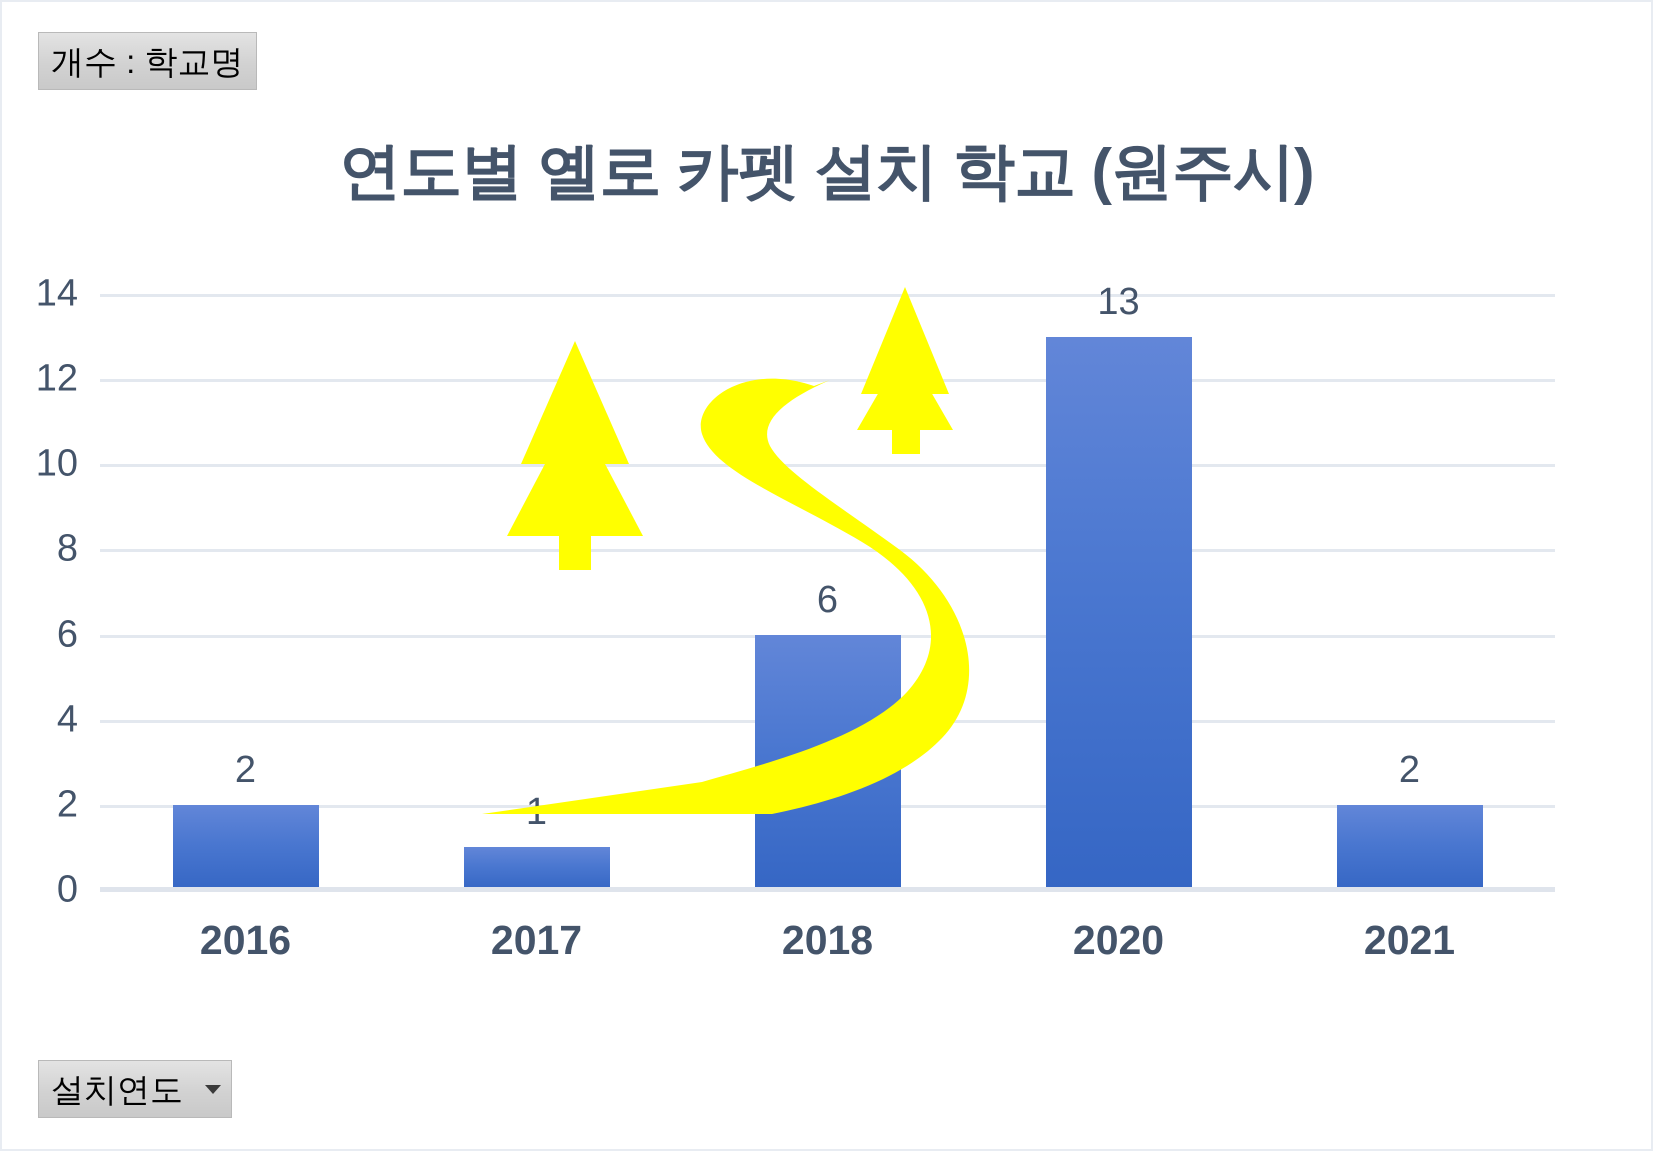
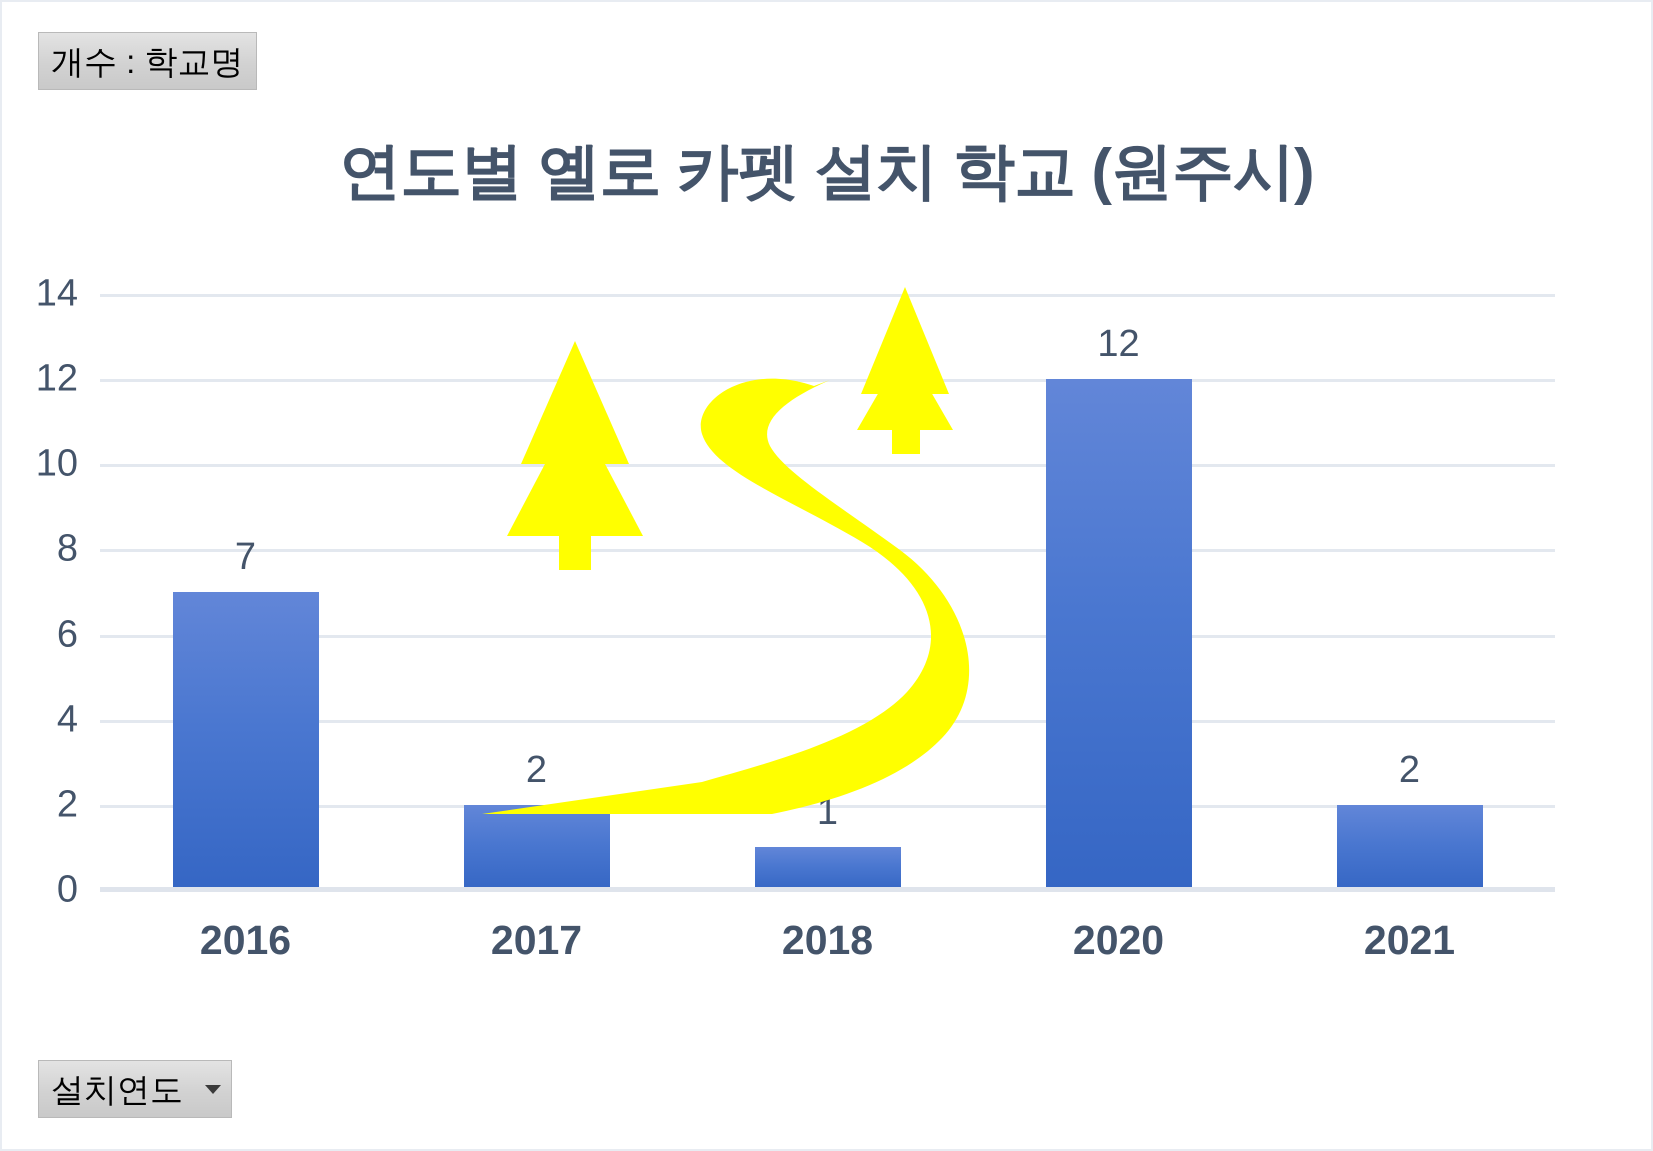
2016: 2 -> 7
2017: 1 -> 2
2018: 6 -> 1
2020: 13 -> 12
